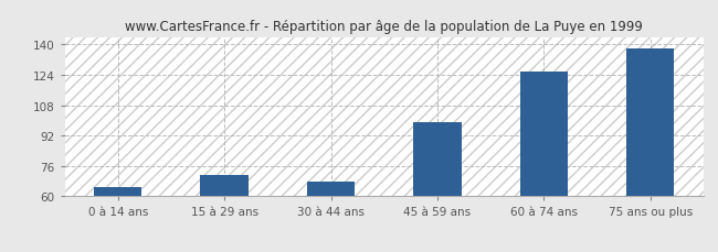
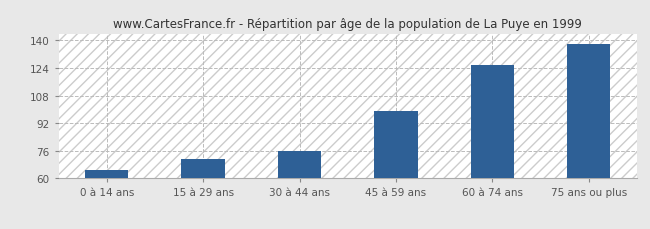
30 à 44 ans: 68 -> 76
